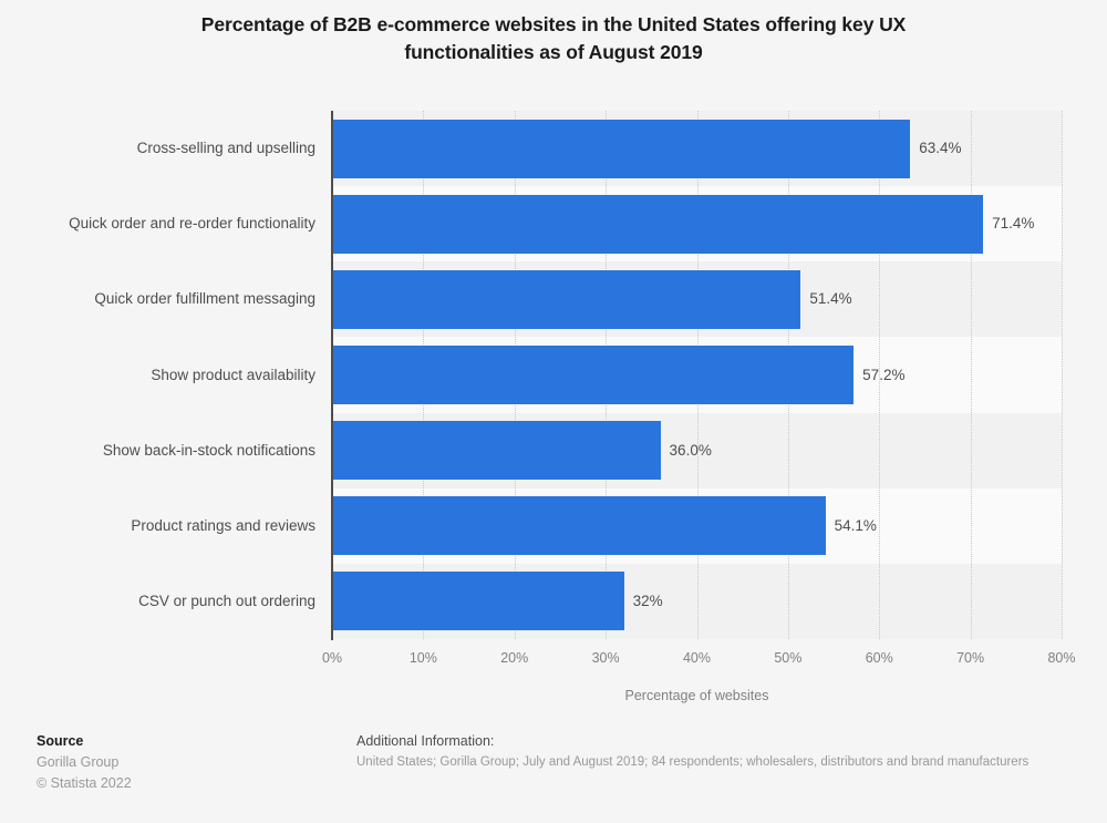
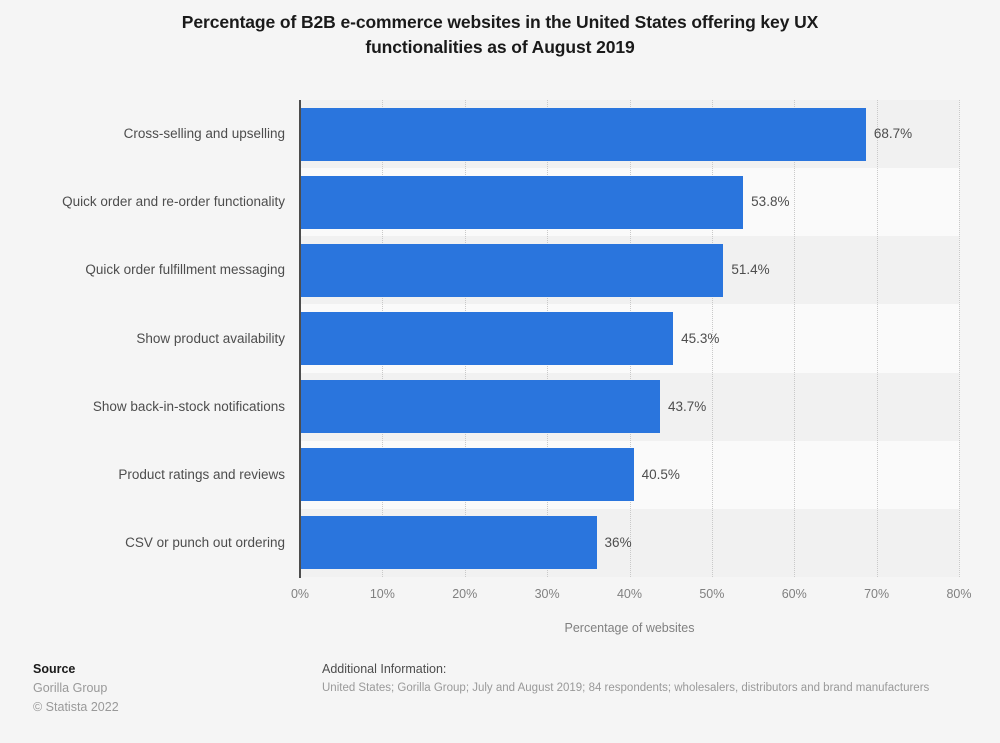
Cross-selling and upselling: 63.4% -> 68.7%
Quick order and re-order functionality: 71.4% -> 53.8%
Show product availability: 57.2% -> 45.3%
Show back-in-stock notifications: 36.0% -> 43.7%
Product ratings and reviews: 54.1% -> 40.5%
CSV or punch out ordering: 32% -> 36%
